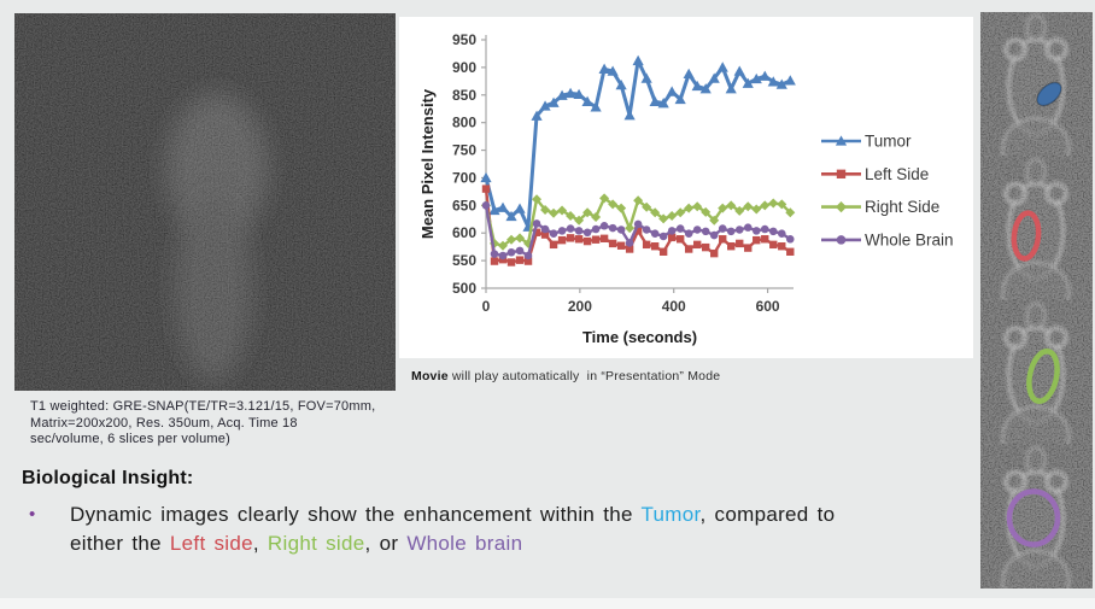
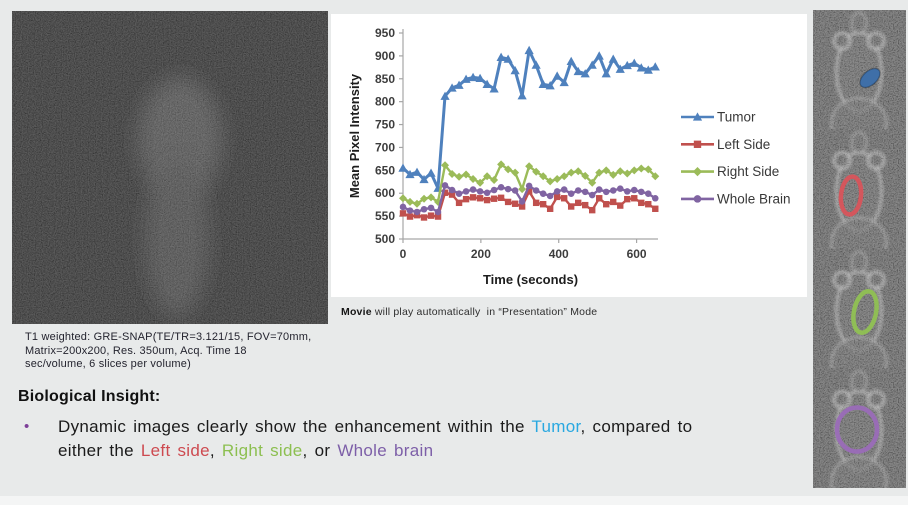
Tumor/0: 700 -> 660
Left Side/0: 680 -> 560
Right Side/0: 650 -> 590
Whole Brain/0: 650 -> 570
